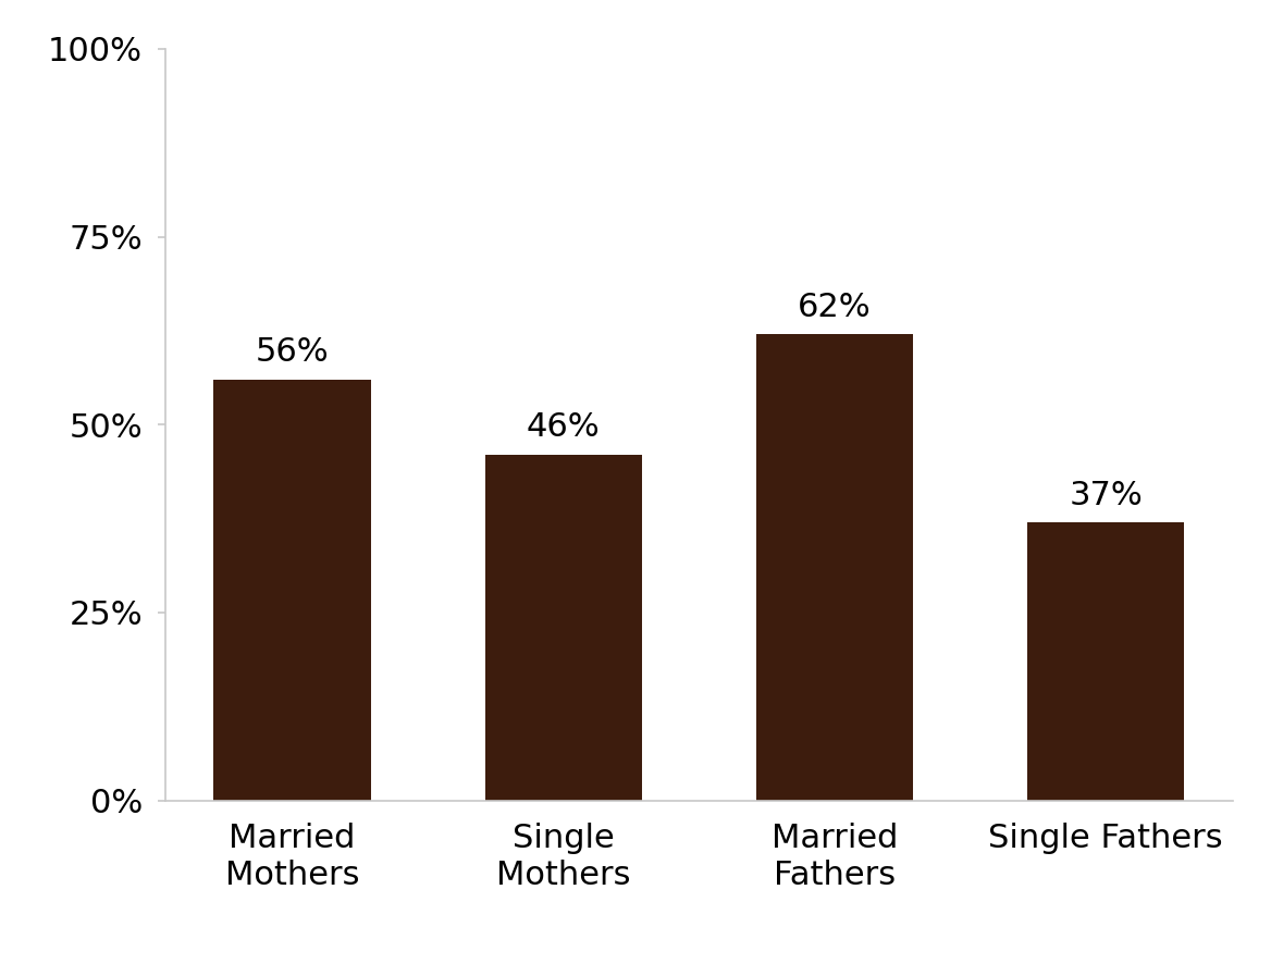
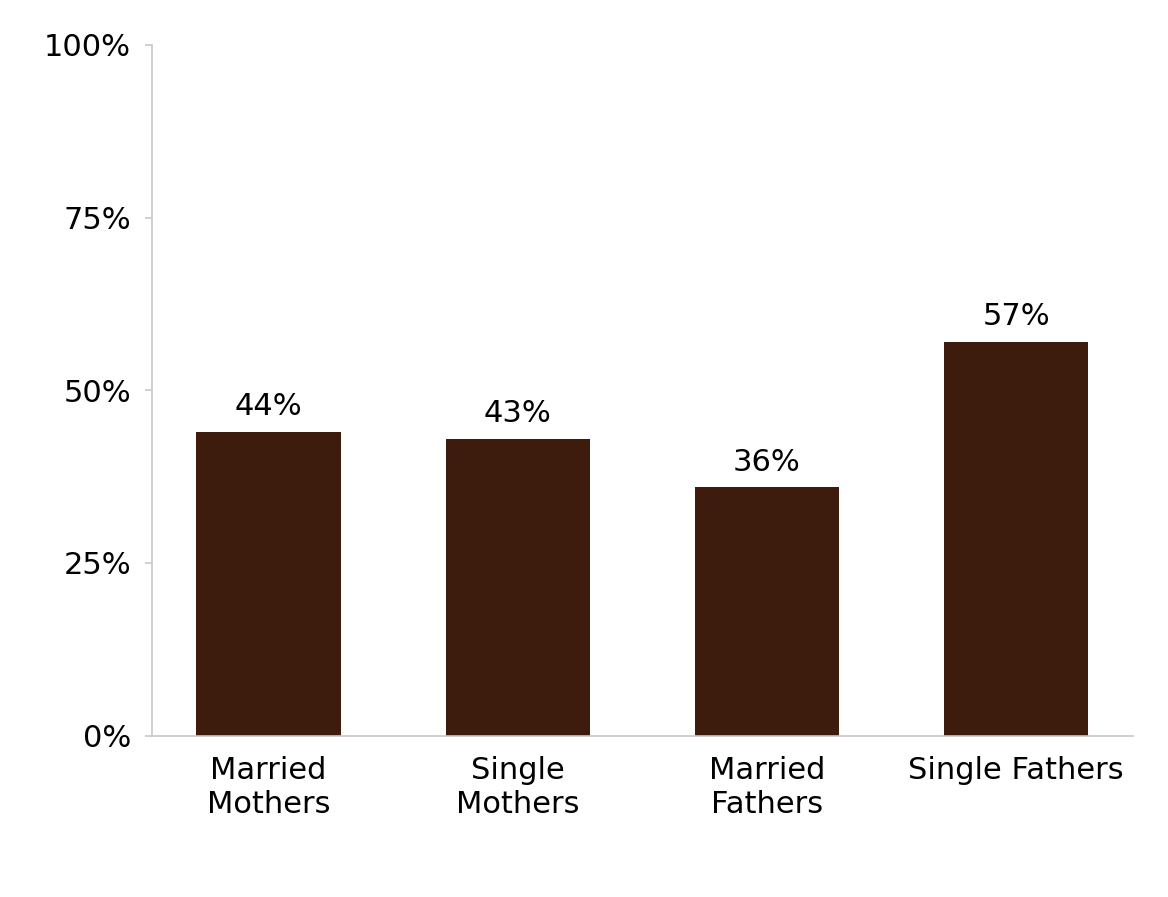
Married Mothers: 56% -> 44%
Single Mothers: 46% -> 43%
Married Fathers: 62% -> 36%
Single Fathers: 37% -> 57%
